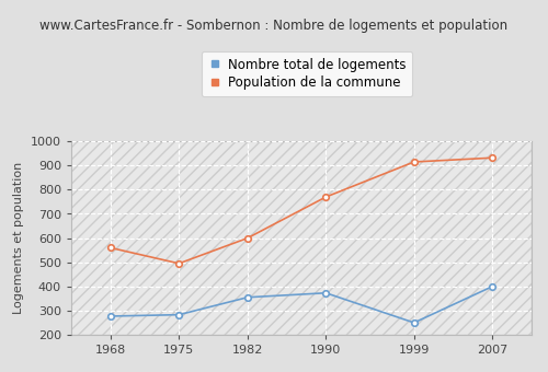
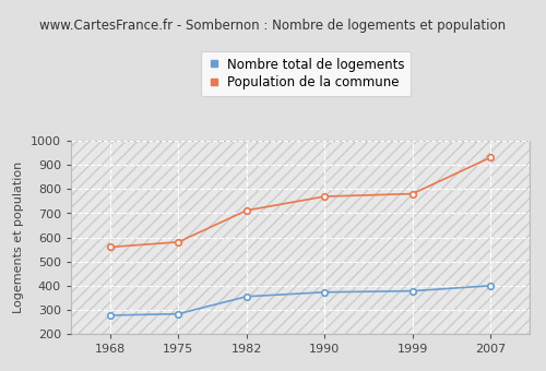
Population de la commune/1975: 495 -> 581
Population de la commune/1982: 600 -> 712
Nombre total de logements/1999: 250 -> 378
Population de la commune/1999: 915 -> 781
